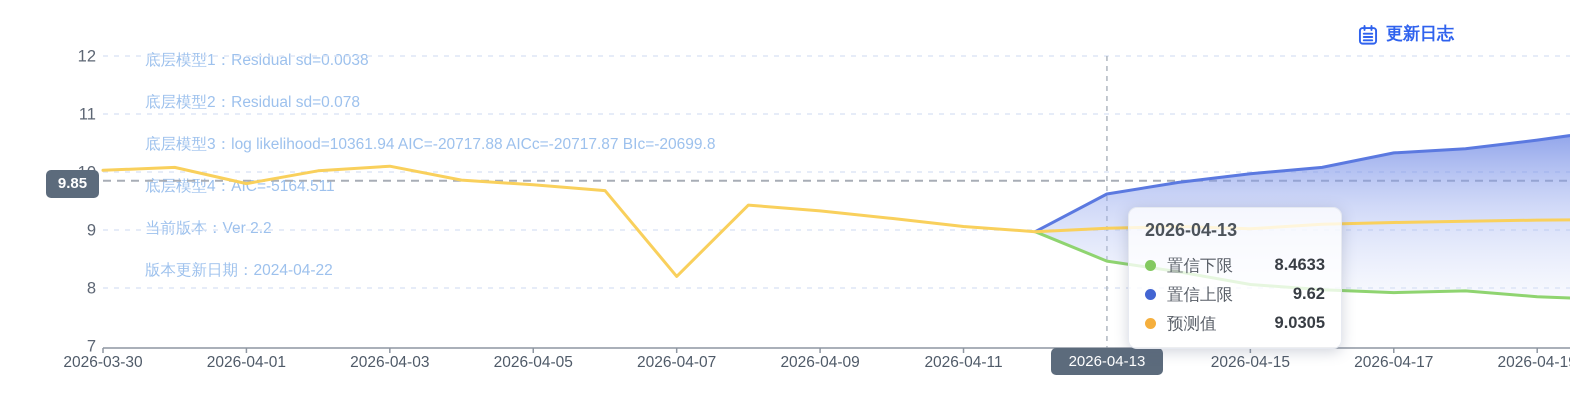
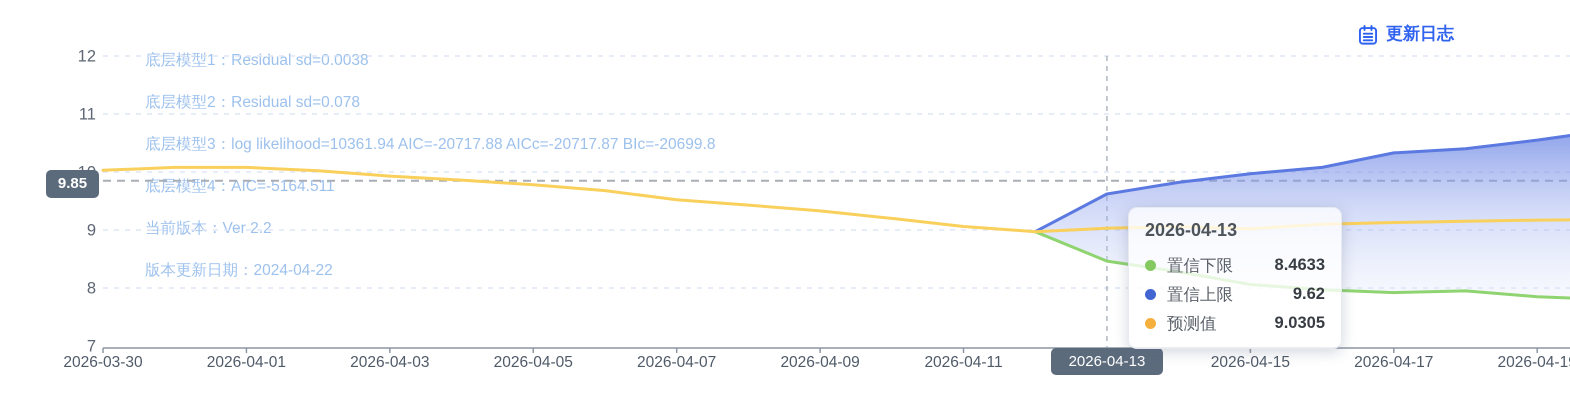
预测值/2026-04-01: 9.8 -> 10.1
预测值/2026-04-03: 10.1 -> 9.9
预测值/2026-04-07: 8.2 -> 9.5
